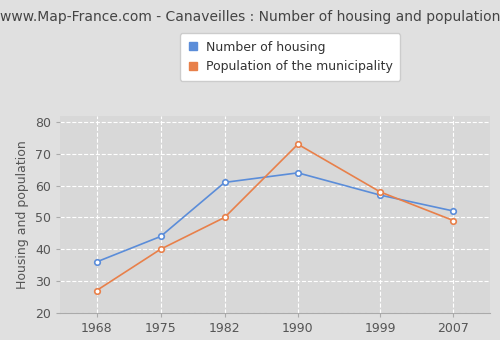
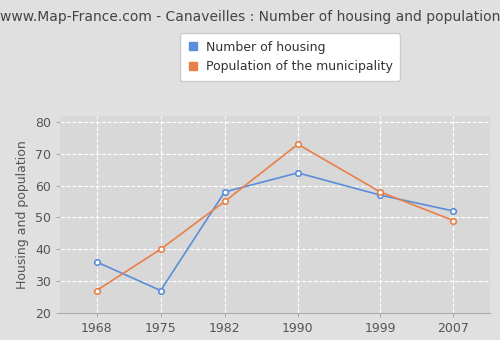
Number of housing/1975: 44 -> 27
Number of housing/1982: 61 -> 58
Population of the municipality/1982: 50 -> 55
